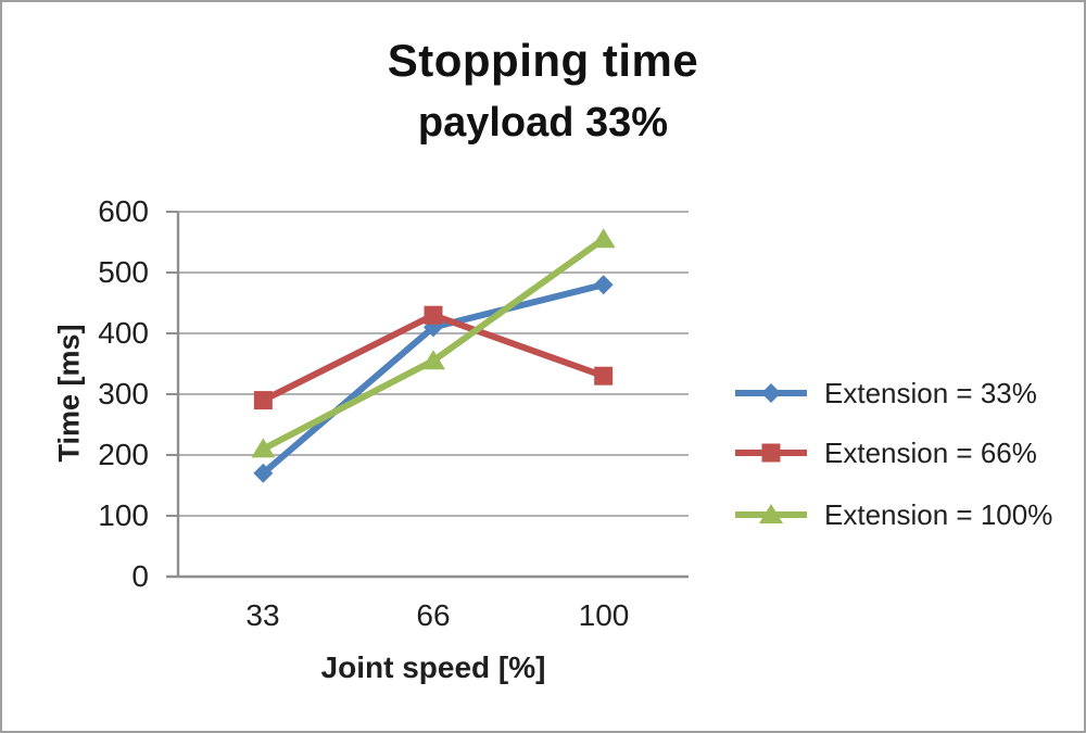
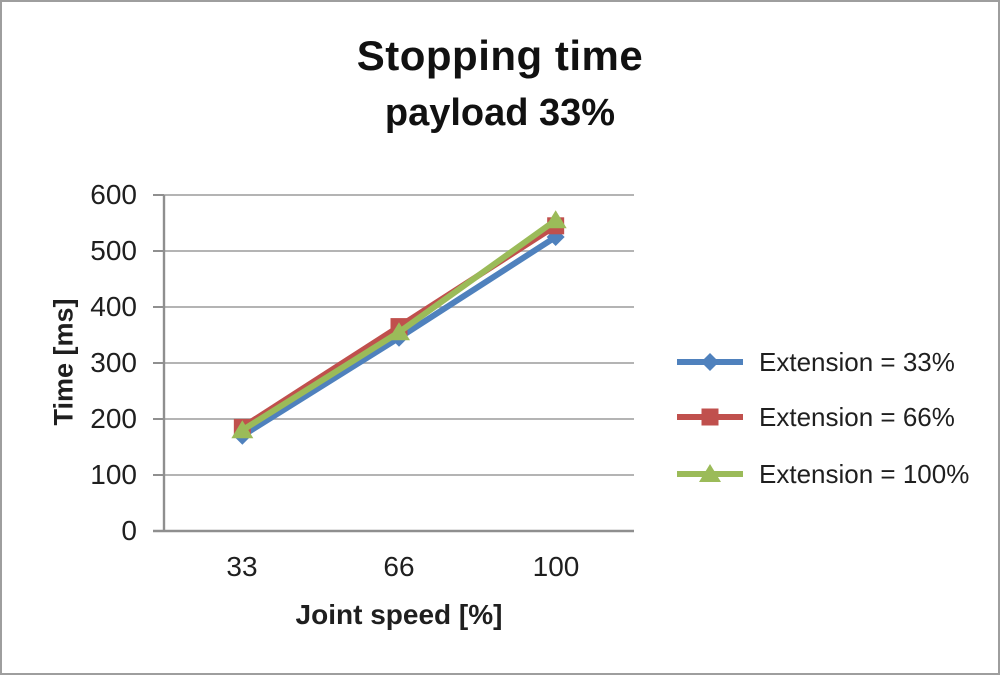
Extension = 66%/33: 290 -> 180
Extension = 100%/33: 210 -> 180
Extension = 33%/66: 410 -> 340
Extension = 66%/66: 430 -> 360
Extension = 33%/100: 480 -> 520
Extension = 66%/100: 330 -> 540
